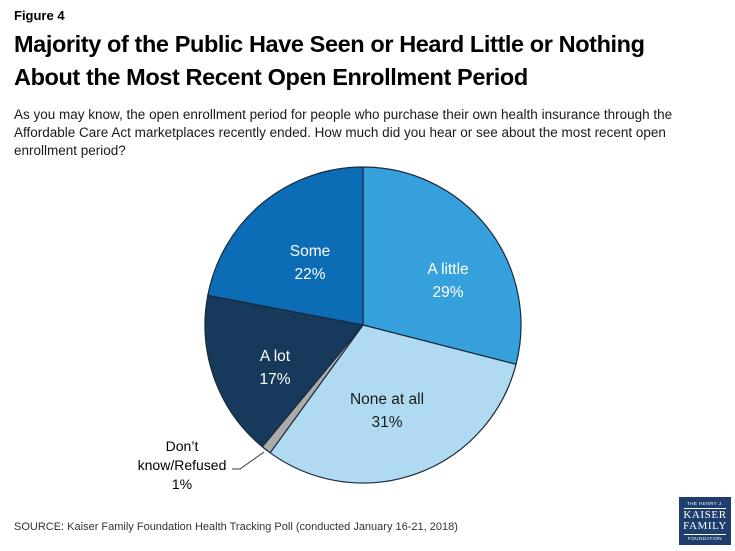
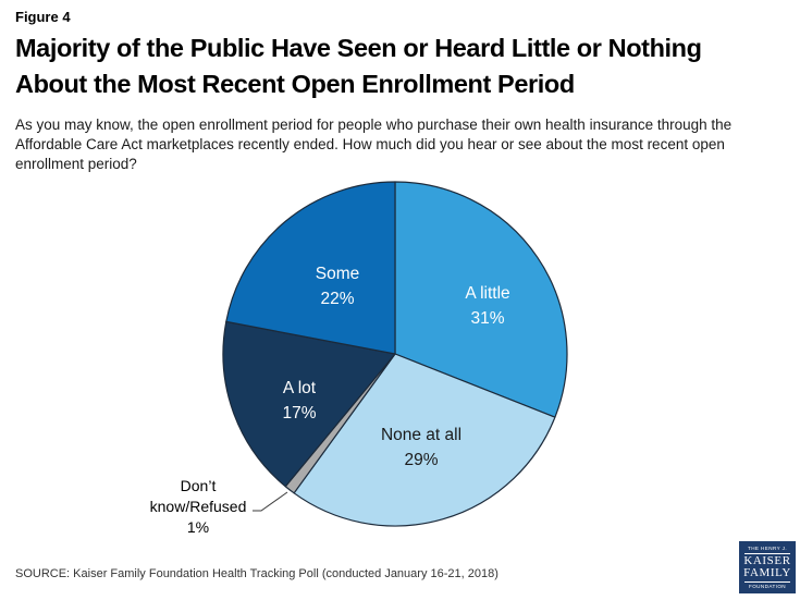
A little: 29% -> 31%
None at all: 31% -> 29%
